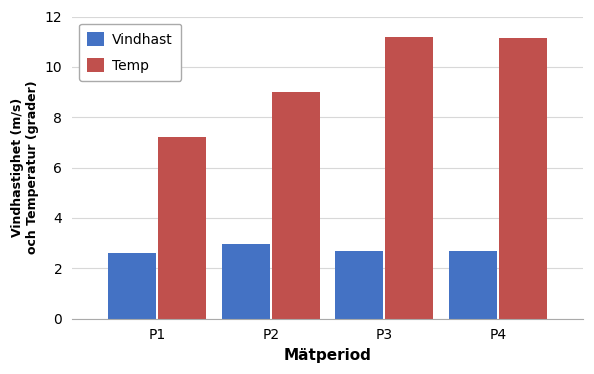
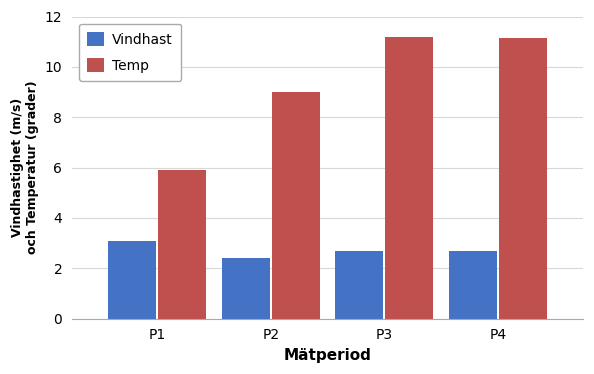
Vindhast/P1: 2.60 -> 3.10
Temp/P1: 7.20 -> 5.90
Vindhast/P2: 2.95 -> 2.40
